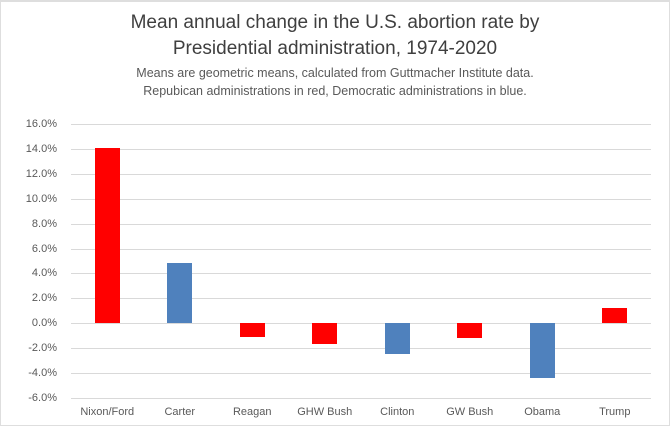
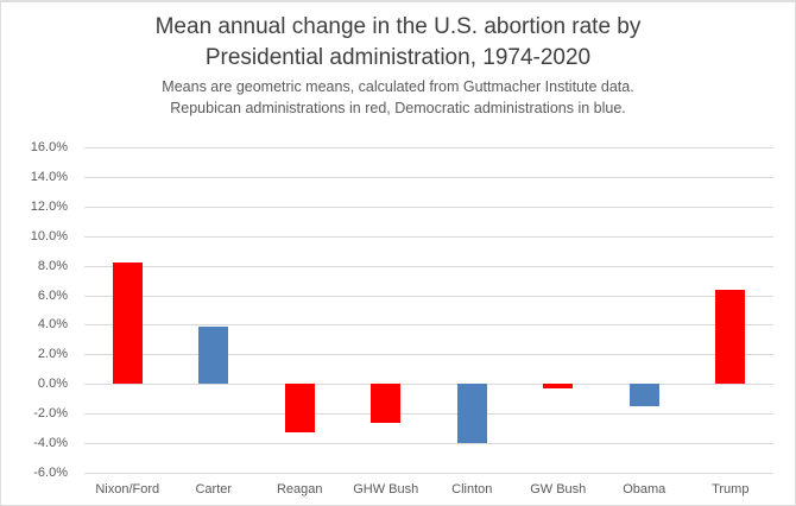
Nixon/Ford: 14.1% -> 8.2%
Carter: 4.8% -> 3.9%
Reagan: -1.1% -> -3.3%
GHW Bush: -1.7% -> -2.6%
Clinton: -2.5% -> -4.0%
GW Bush: -1.2% -> -0.3%
Obama: -4.4% -> -1.5%
Trump: 1.2% -> 6.4%
